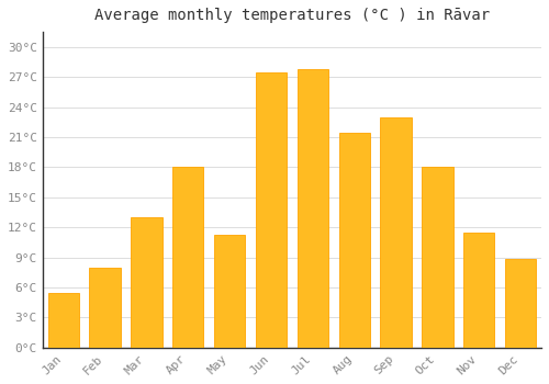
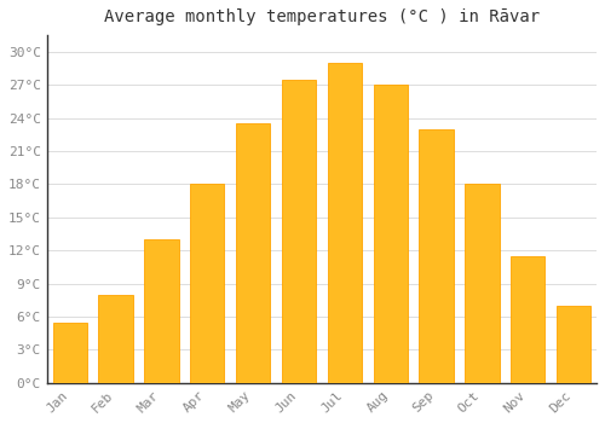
May: 11.2°C -> 23.5°C
Jul: 27.8°C -> 29.0°C
Aug: 21.4°C -> 27.0°C
Dec: 8.8°C -> 7.0°C
